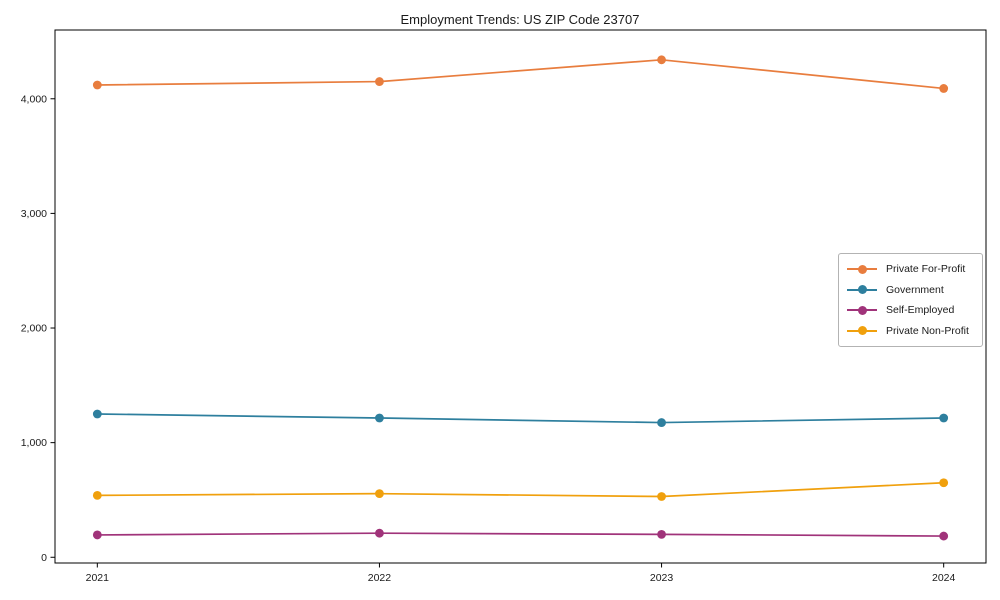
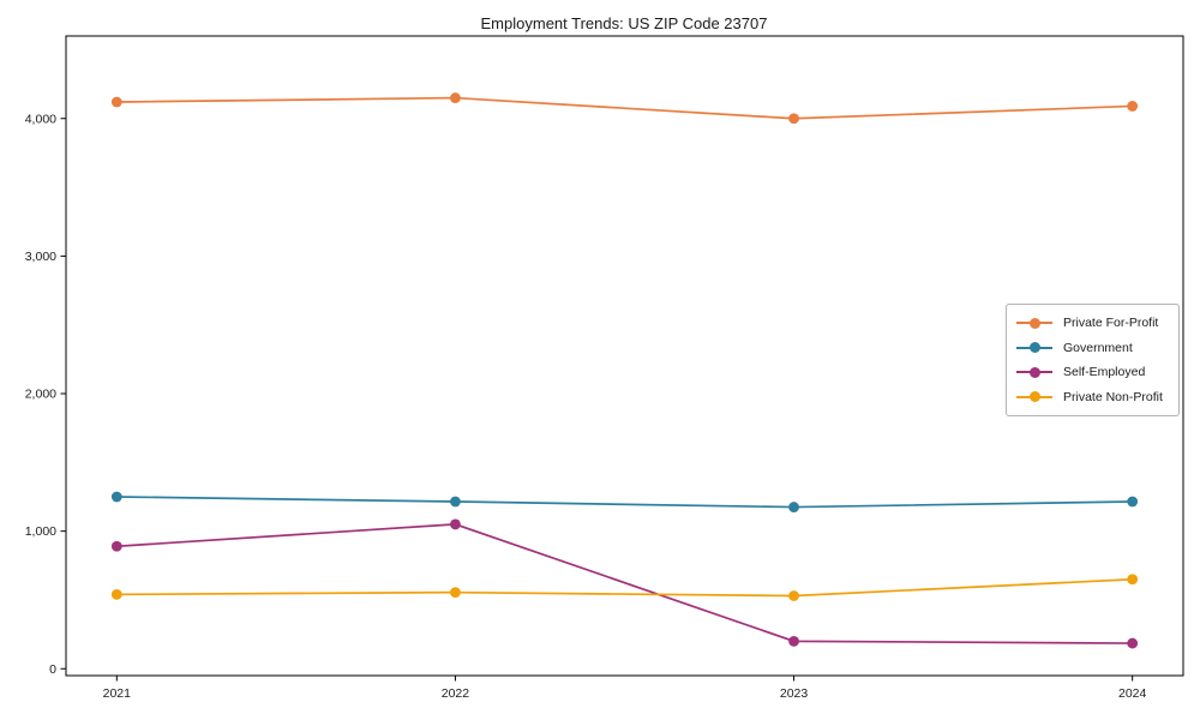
Self-Employed/2021: 200 -> 890
Self-Employed/2022: 210 -> 1050
Private For-Profit/2023: 4340 -> 4000
